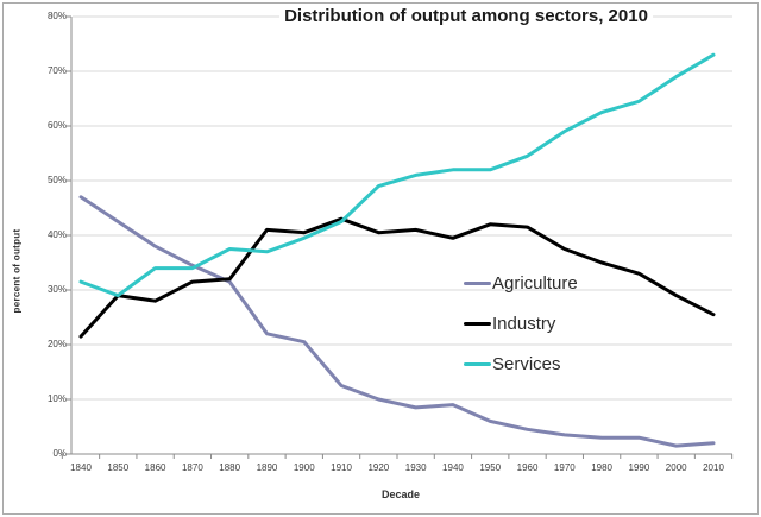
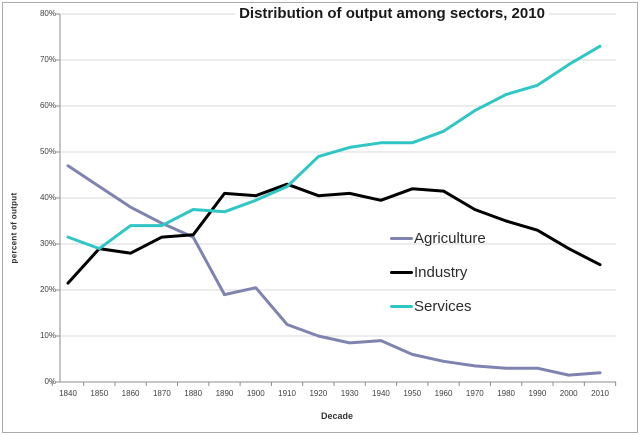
Agriculture/1890: 22% -> 19%
